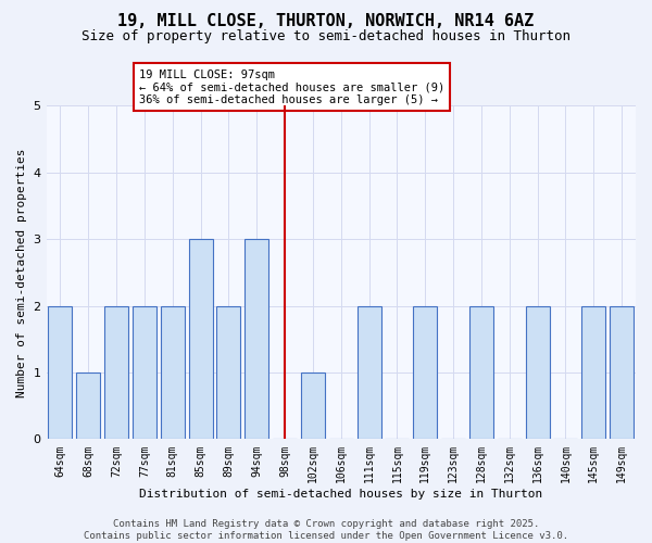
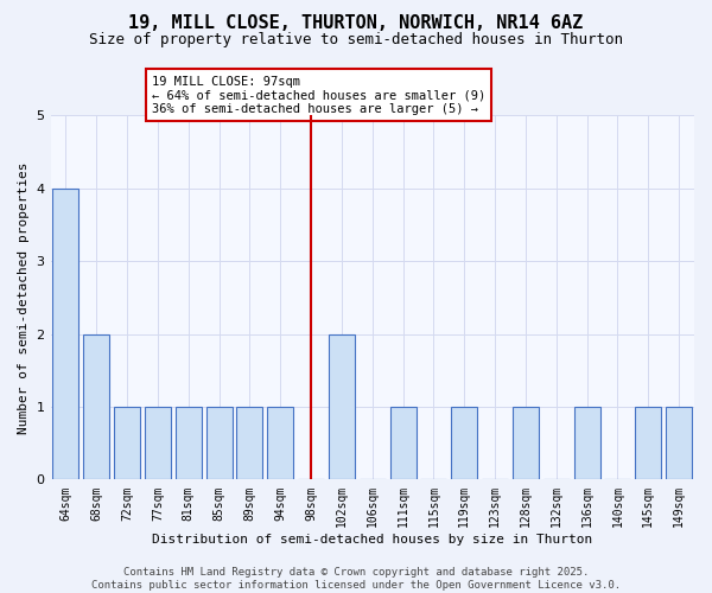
64sqm: 2 -> 4
68sqm: 1 -> 2
72sqm: 2 -> 1
77sqm: 2 -> 1
81sqm: 2 -> 1
85sqm: 3 -> 1
89sqm: 2 -> 1
94sqm: 3 -> 1
102sqm: 1 -> 2
111sqm: 2 -> 1
119sqm: 2 -> 1
128sqm: 2 -> 1
136sqm: 2 -> 1
145sqm: 2 -> 1
149sqm: 2 -> 1
